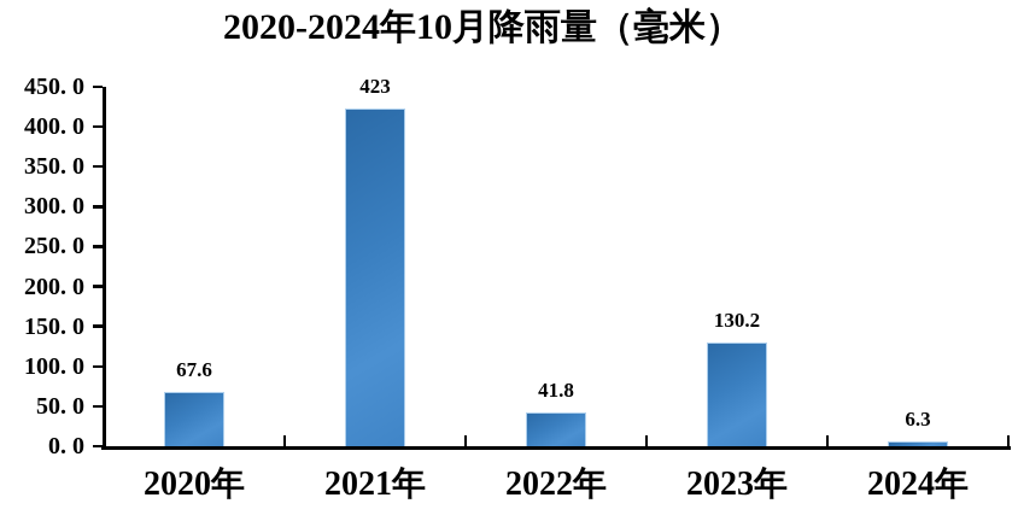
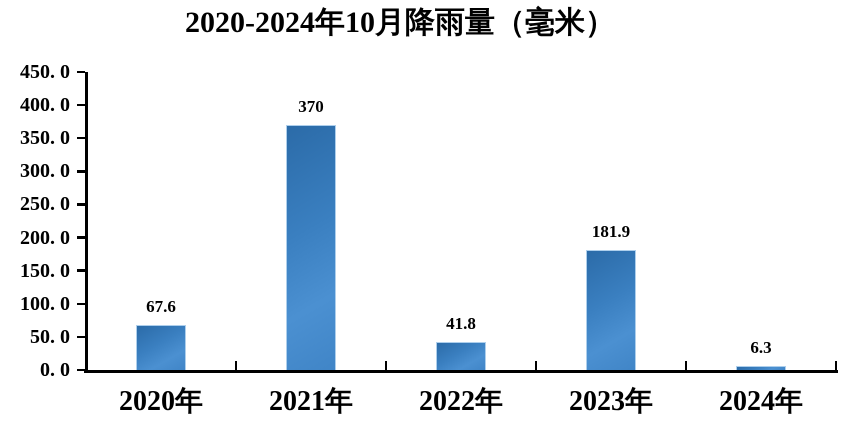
2021年: 423 -> 370
2023年: 130.2 -> 181.9
